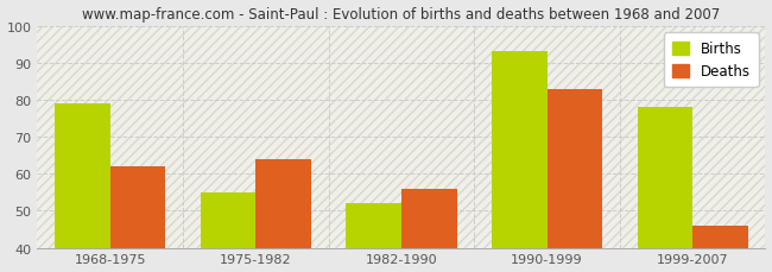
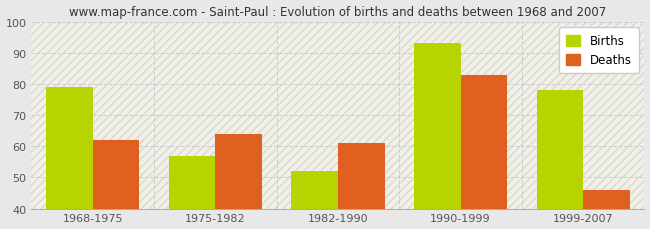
Births/1975-1982: 55 -> 57
Deaths/1982-1990: 56 -> 61
